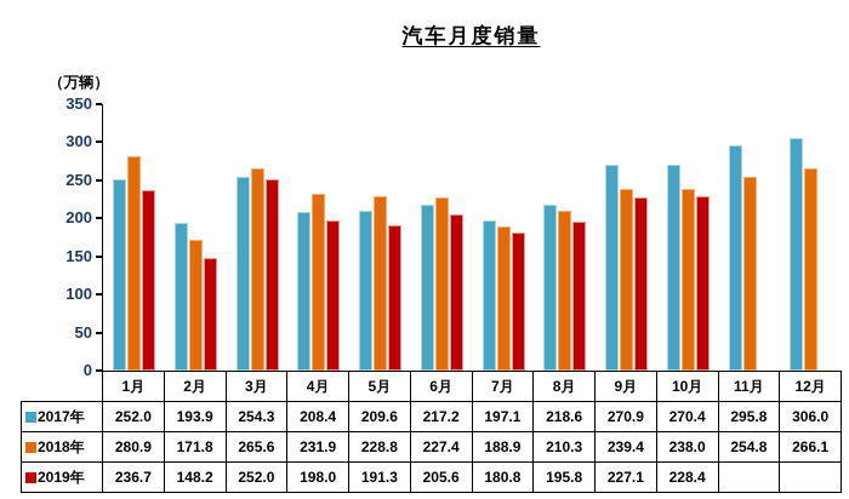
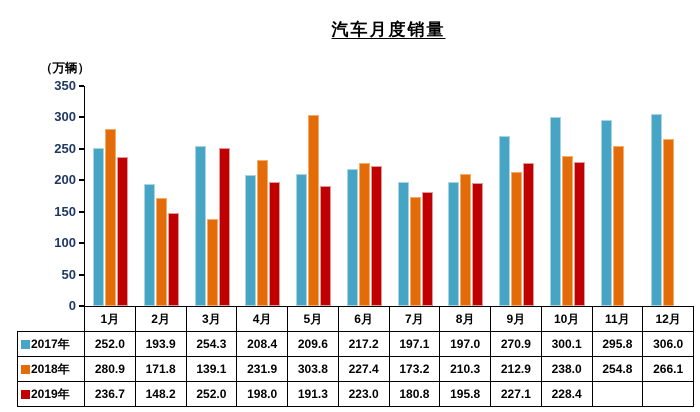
2018年/3月: 265.6 -> 139.1
2018年/5月: 228.8 -> 303.8
2019年/6月: 205.6 -> 223.0
2018年/7月: 188.9 -> 173.2
2017年/8月: 218.6 -> 197.0
2018年/9月: 239.4 -> 212.9
2017年/10月: 270.4 -> 300.1
